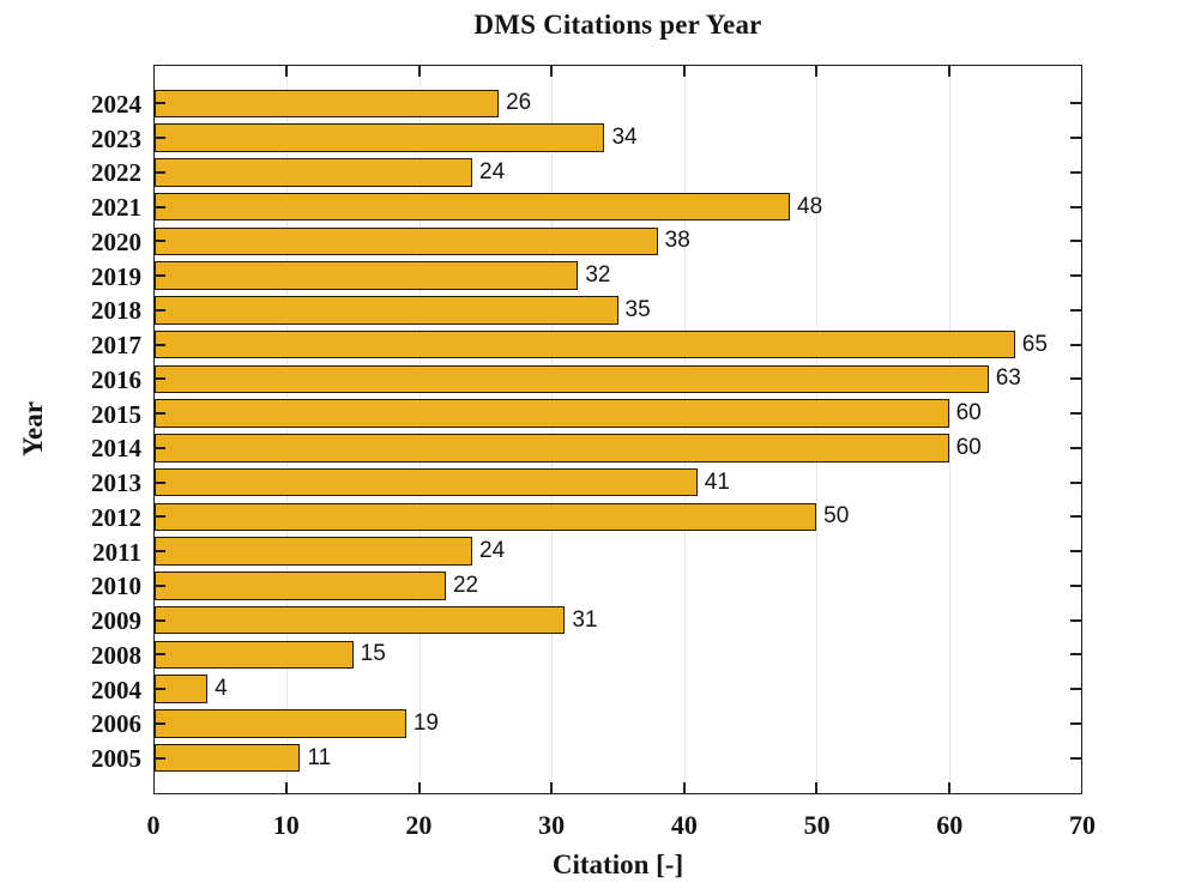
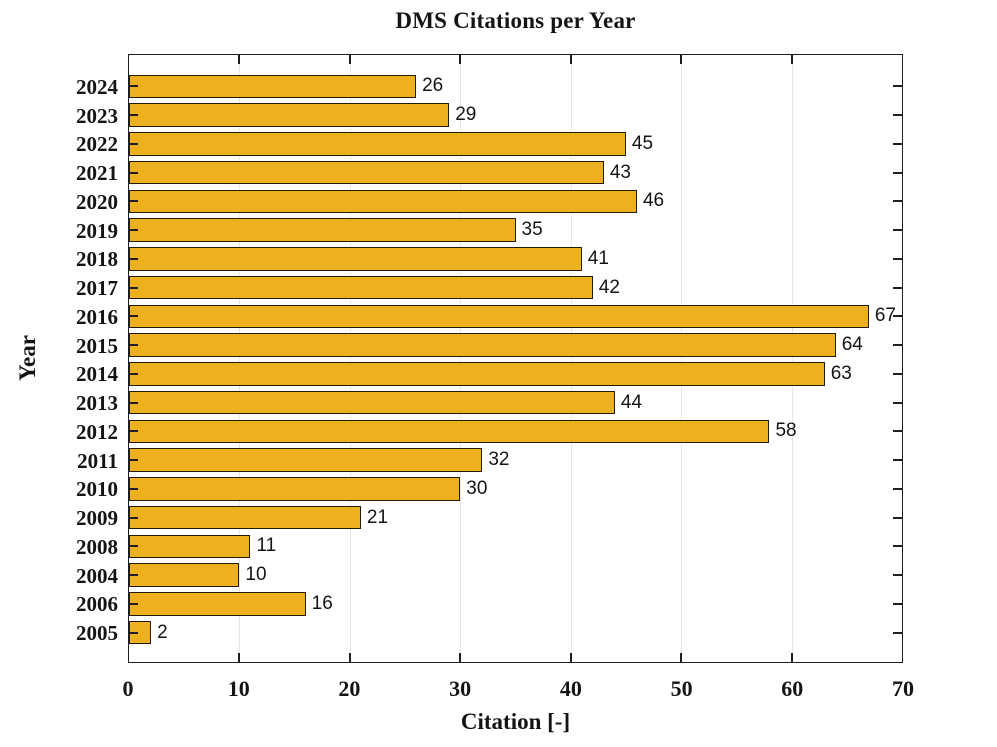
2023: 34 -> 29
2022: 24 -> 45
2021: 48 -> 43
2020: 38 -> 46
2019: 32 -> 35
2018: 35 -> 41
2017: 65 -> 42
2016: 63 -> 67
2015: 60 -> 64
2014: 60 -> 63
2013: 41 -> 44
2012: 50 -> 58
2011: 24 -> 32
2010: 22 -> 30
2009: 31 -> 21
2008: 15 -> 11
2004: 4 -> 10
2006: 19 -> 16
2005: 11 -> 2
